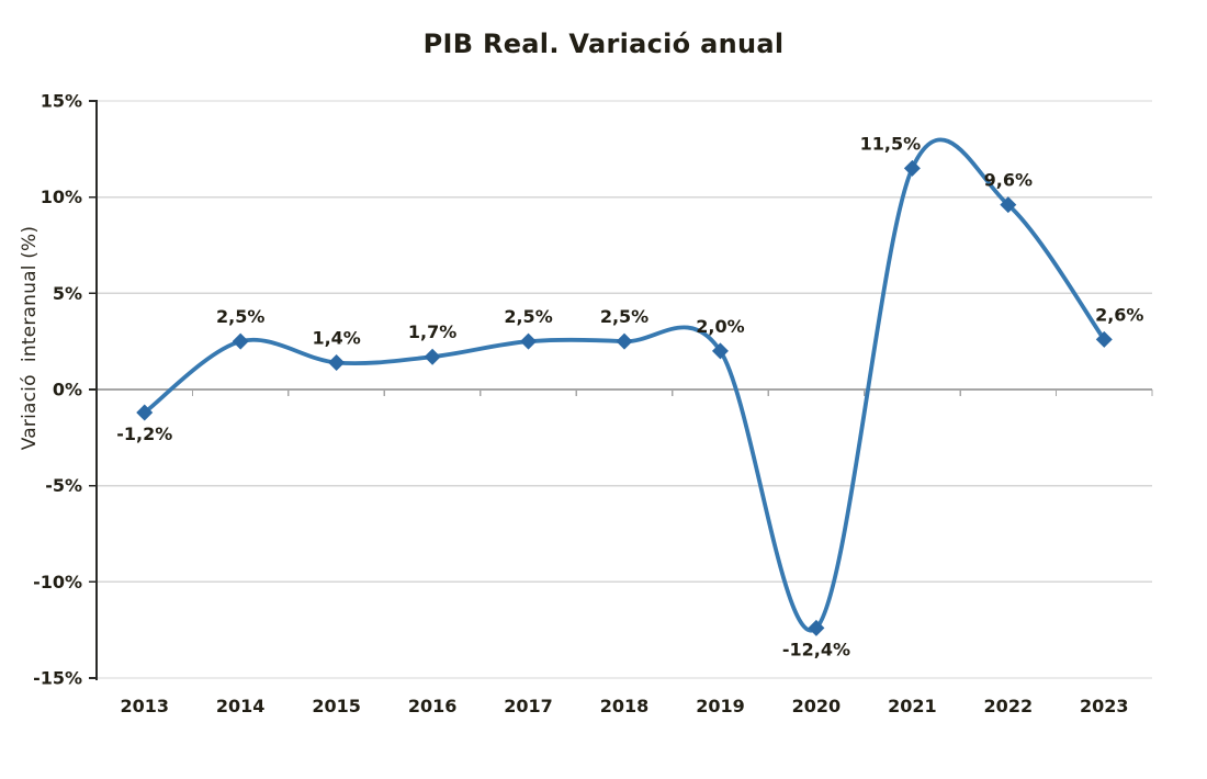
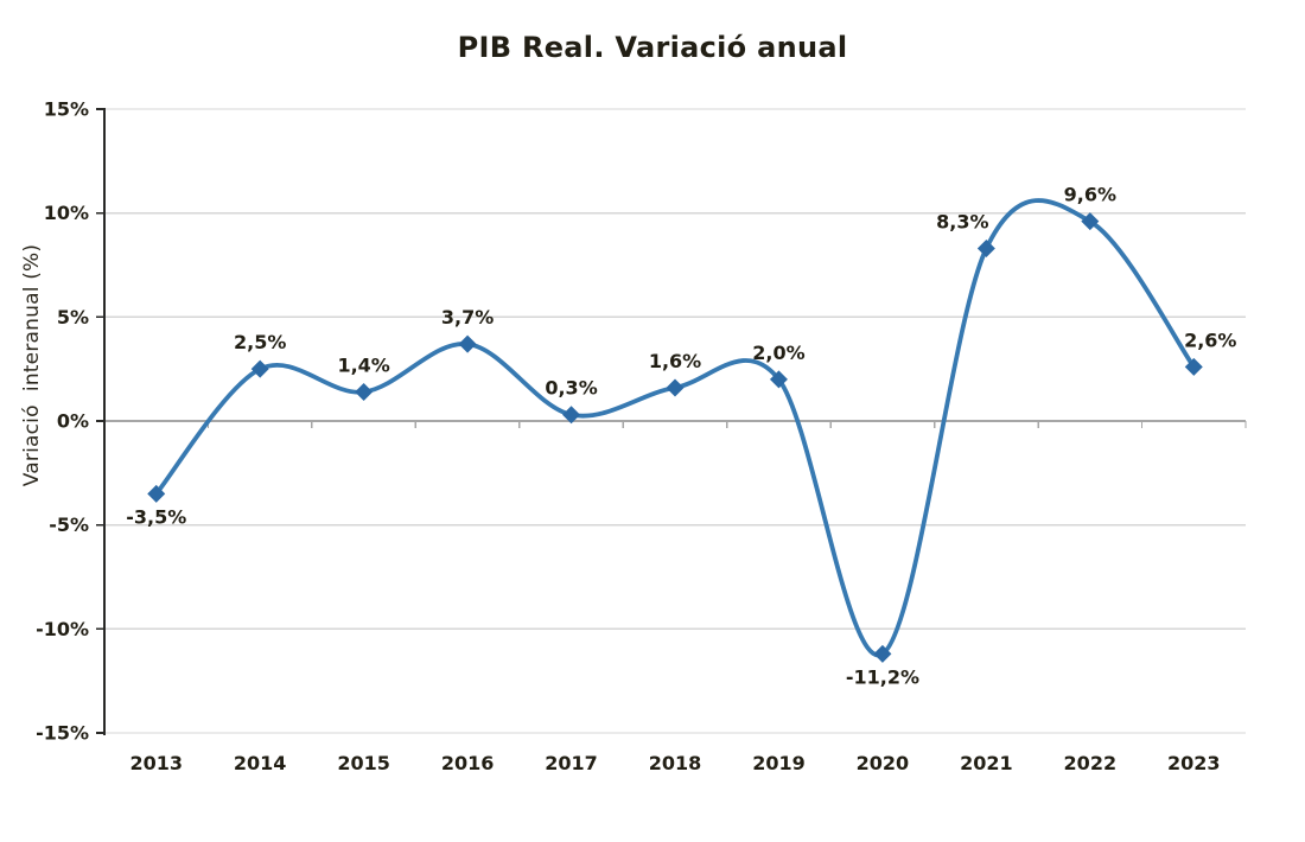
2013: -1,2% -> -3,5%
2016: 1,7% -> 3,7%
2017: 2,5% -> 0,3%
2018: 2,5% -> 1,6%
2020: -12,4% -> -11,2%
2021: 11,5% -> 8,3%
